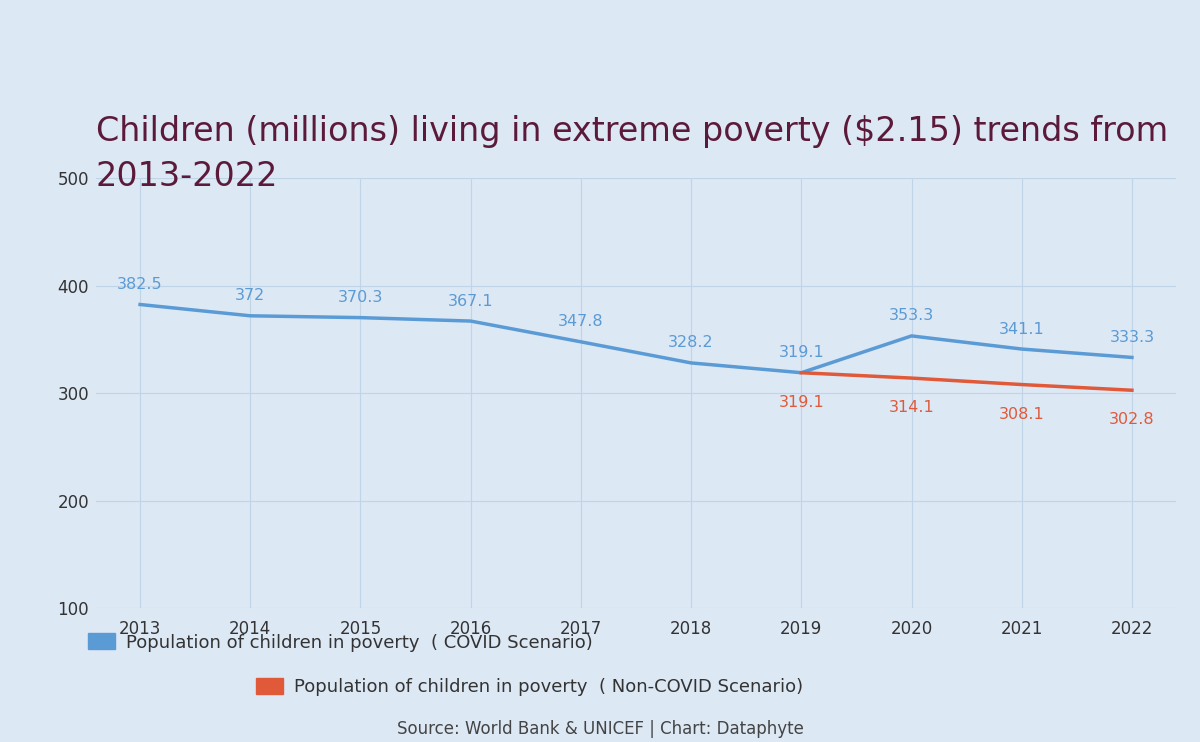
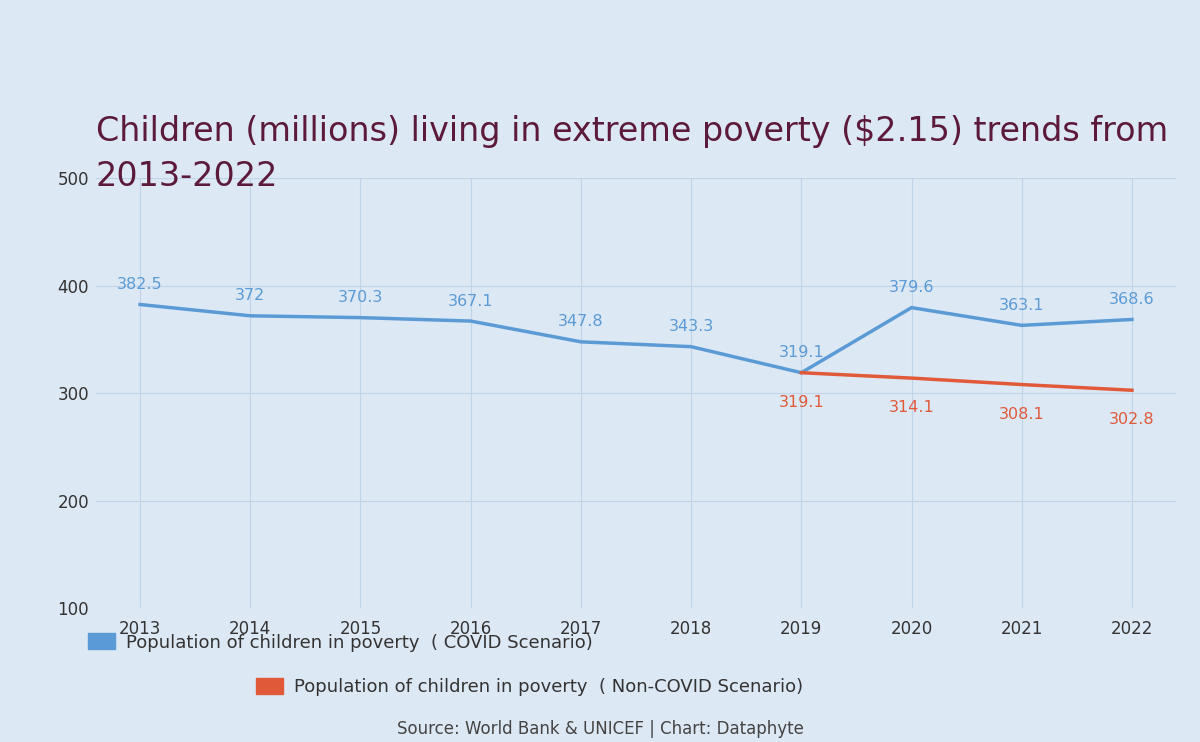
Population of children in poverty ( COVID Scenario)/2018: 328.2 -> 343.3
Population of children in poverty ( COVID Scenario)/2020: 353.3 -> 379.6
Population of children in poverty ( COVID Scenario)/2021: 341.1 -> 363.1
Population of children in poverty ( COVID Scenario)/2022: 333.3 -> 368.6
